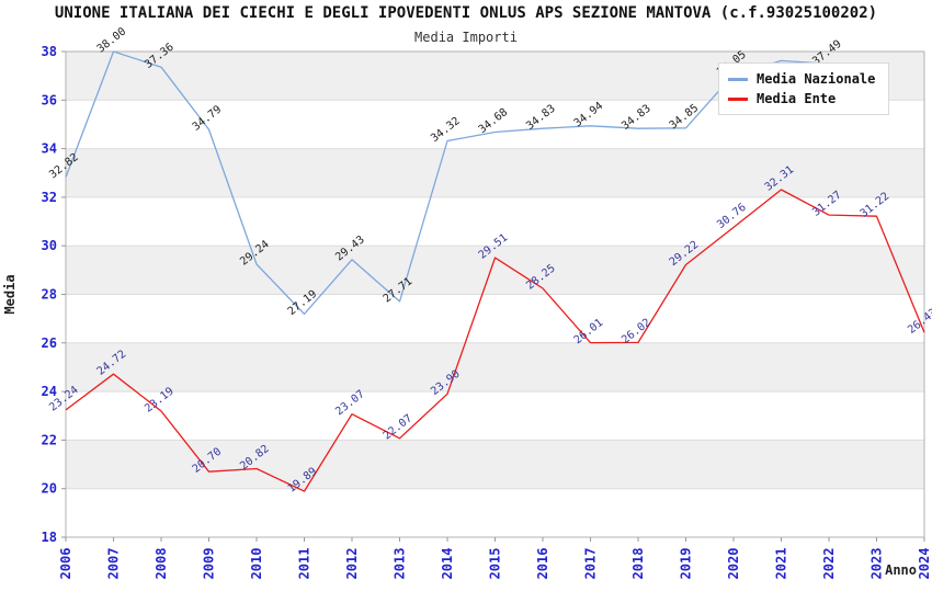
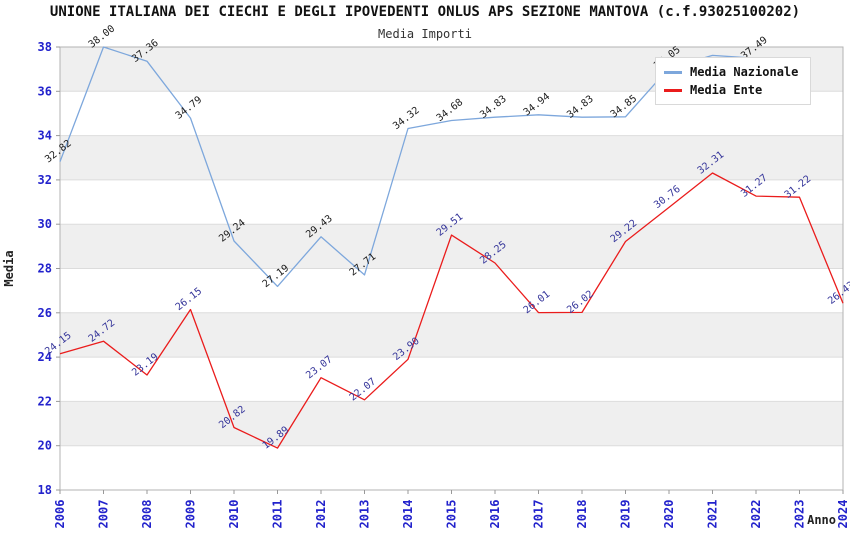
Media Ente/2006: 23.24 -> 24.15
Media Ente/2009: 20.70 -> 26.15
